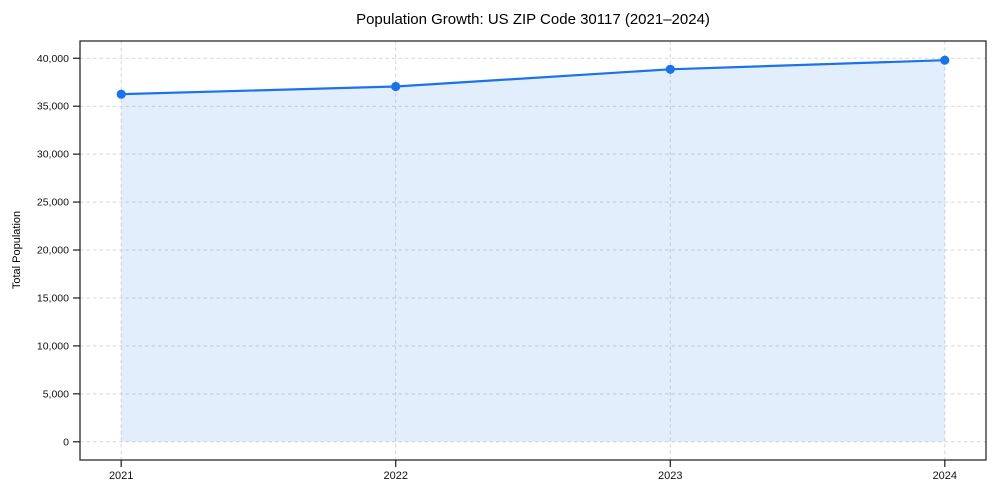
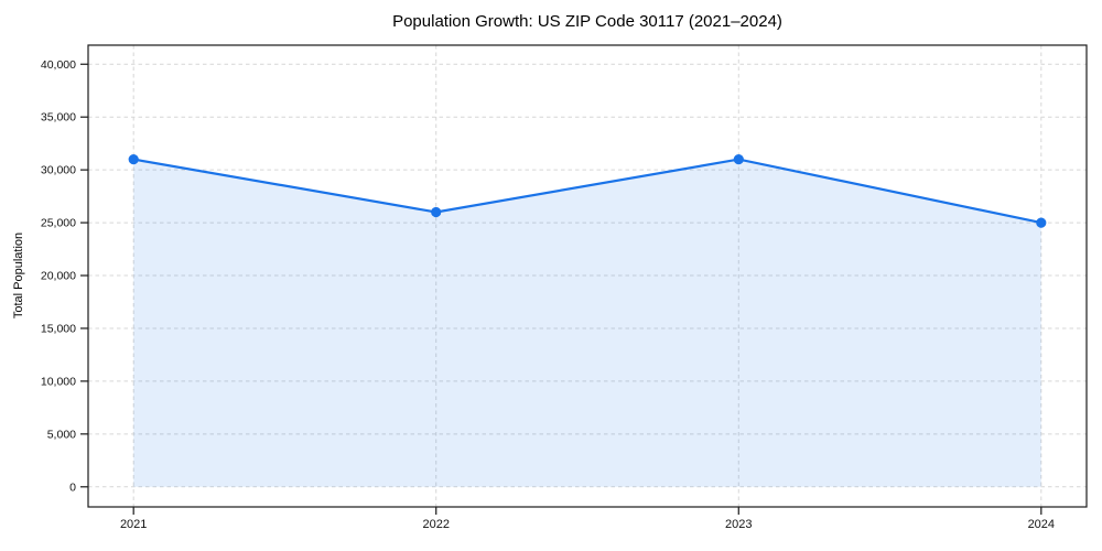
2021: 36000 -> 31000
2022: 37000 -> 26000
2023: 39000 -> 31000
2024: 40000 -> 25000
